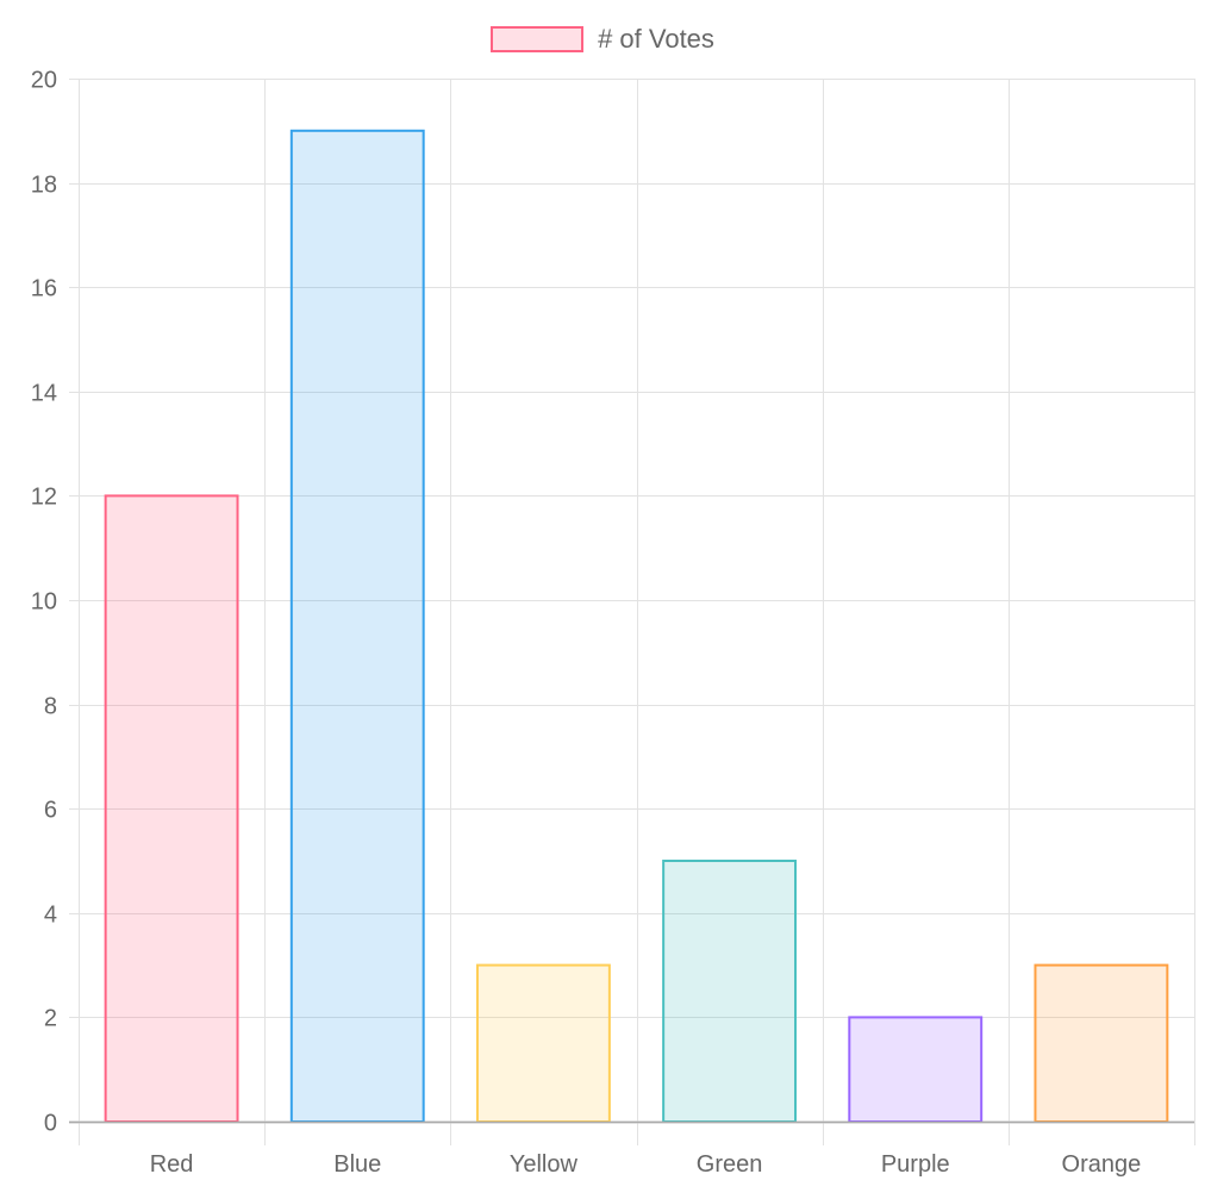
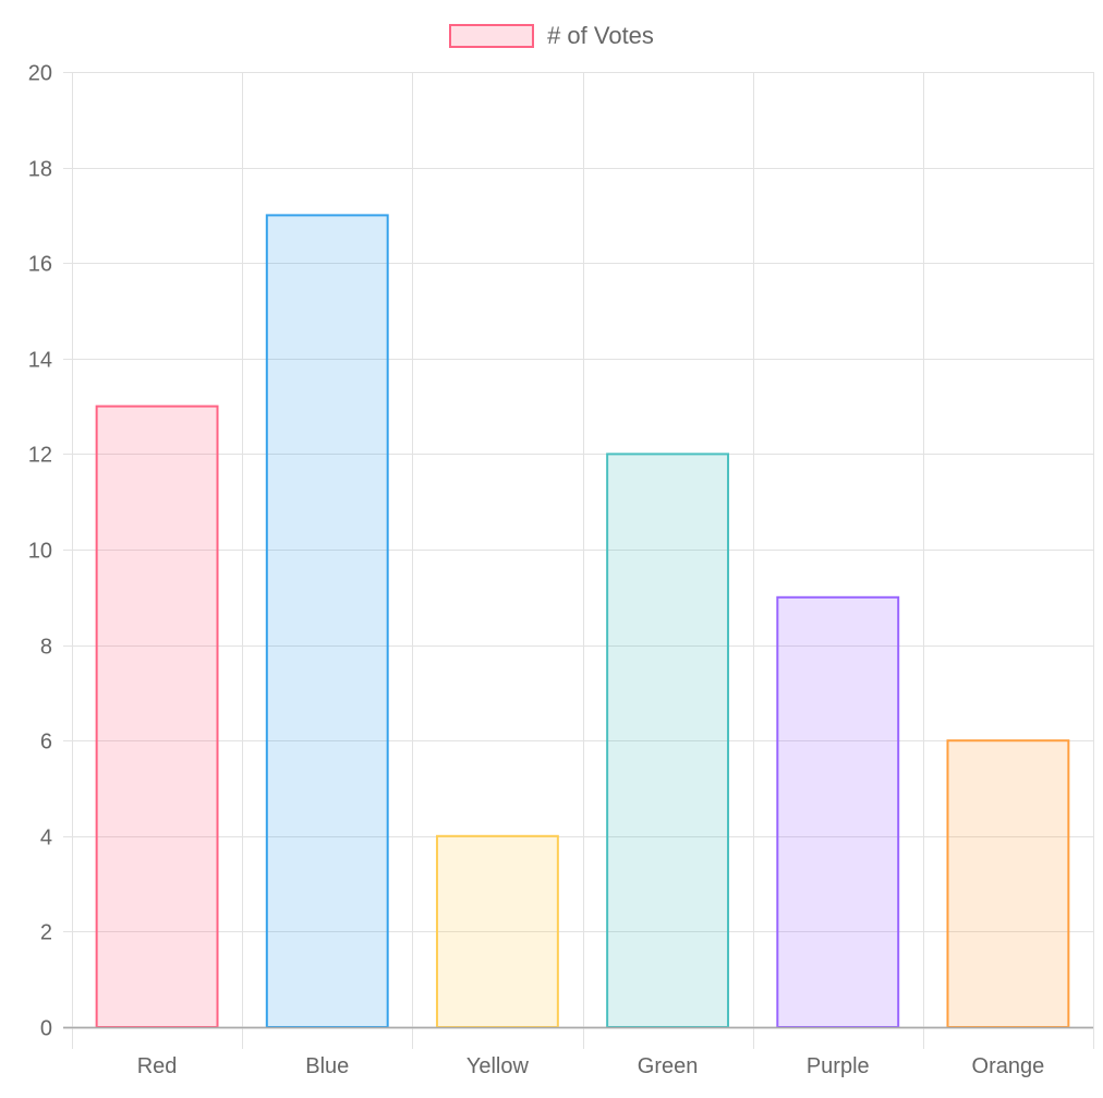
Red: 12 -> 13
Blue: 19 -> 17
Yellow: 3 -> 4
Green: 5 -> 12
Purple: 2 -> 9
Orange: 3 -> 6
